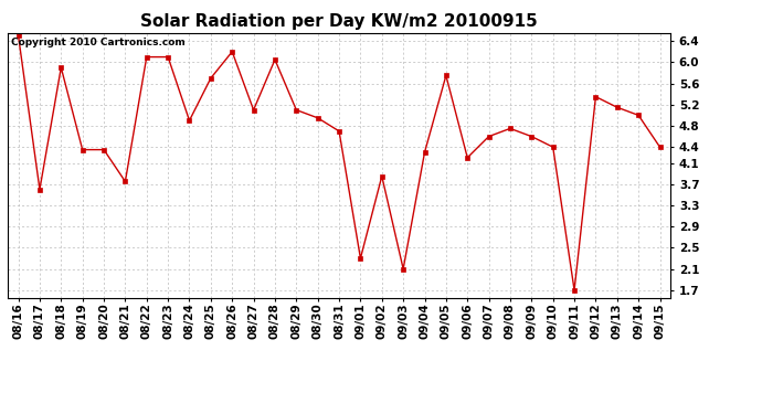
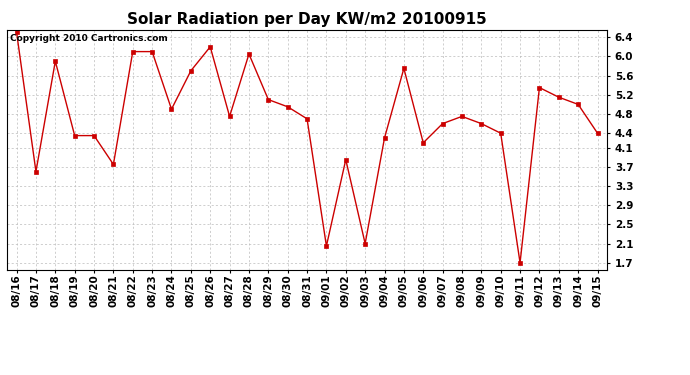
08/27: 5.10 -> 4.75
09/01: 2.30 -> 2.05
